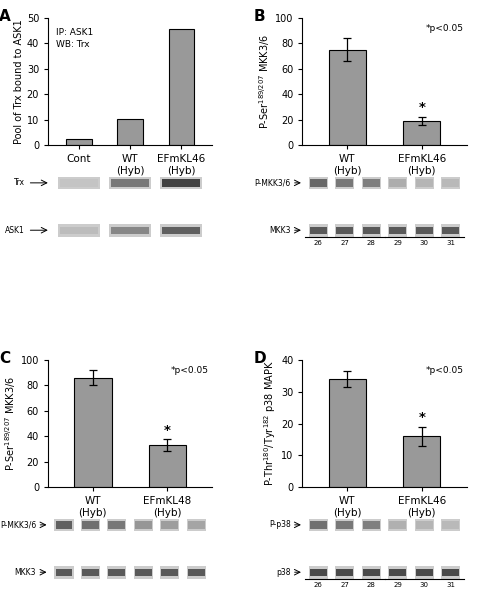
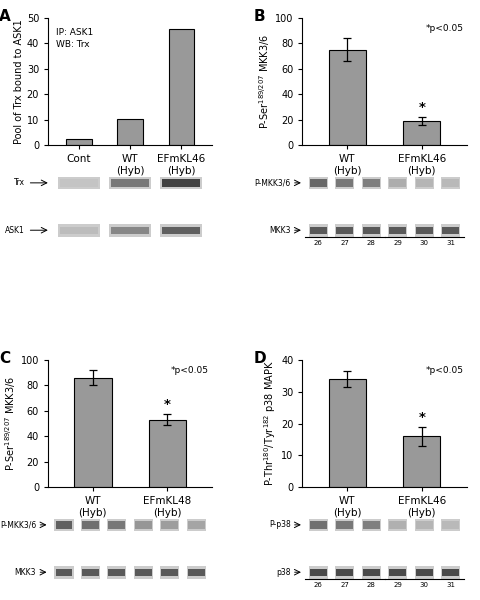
EFmKL48 (Hyb): 33 -> 53
